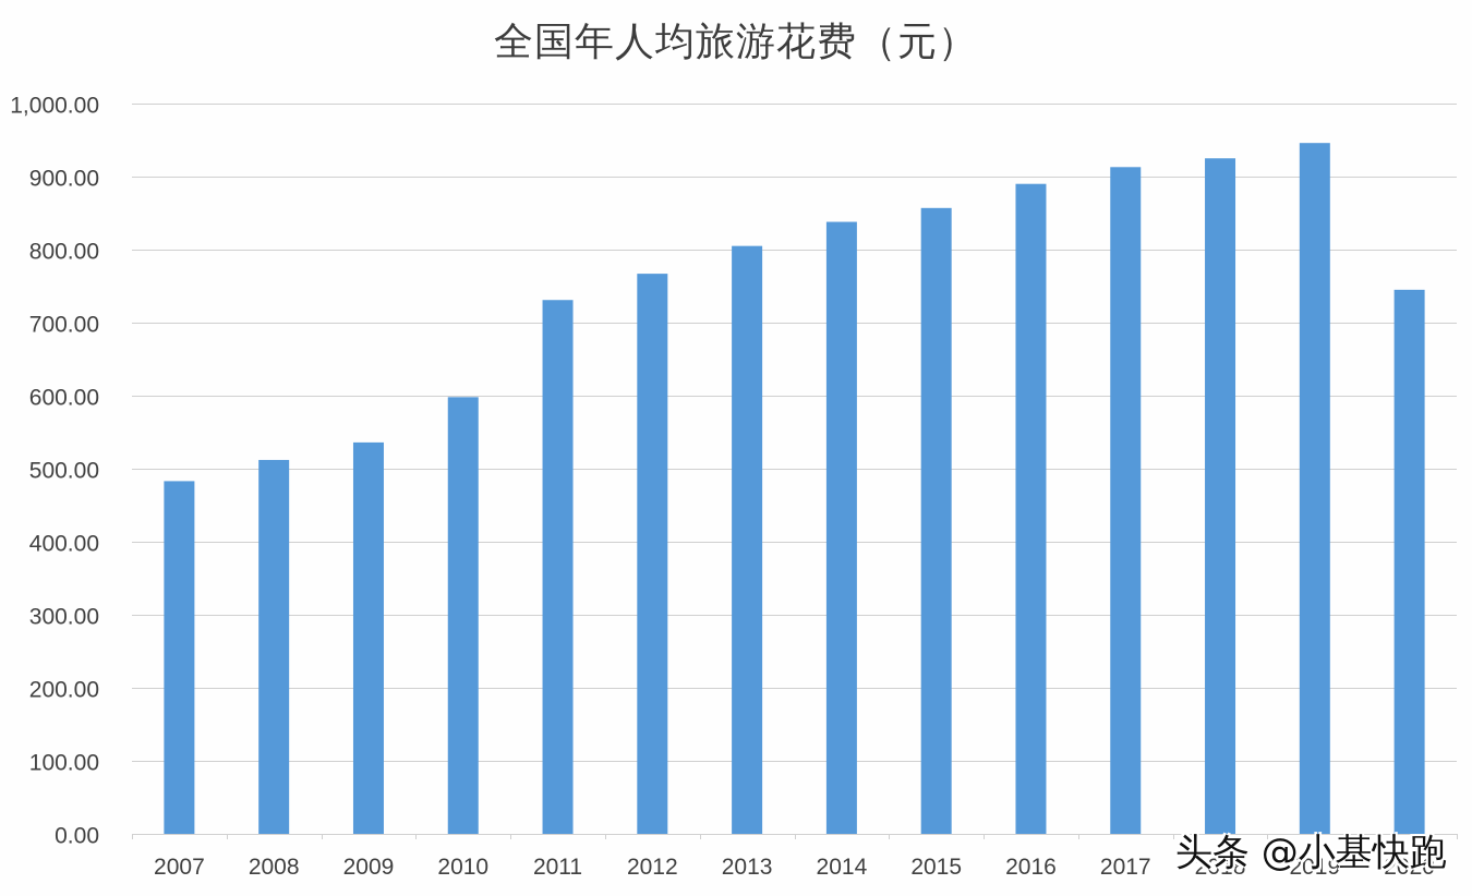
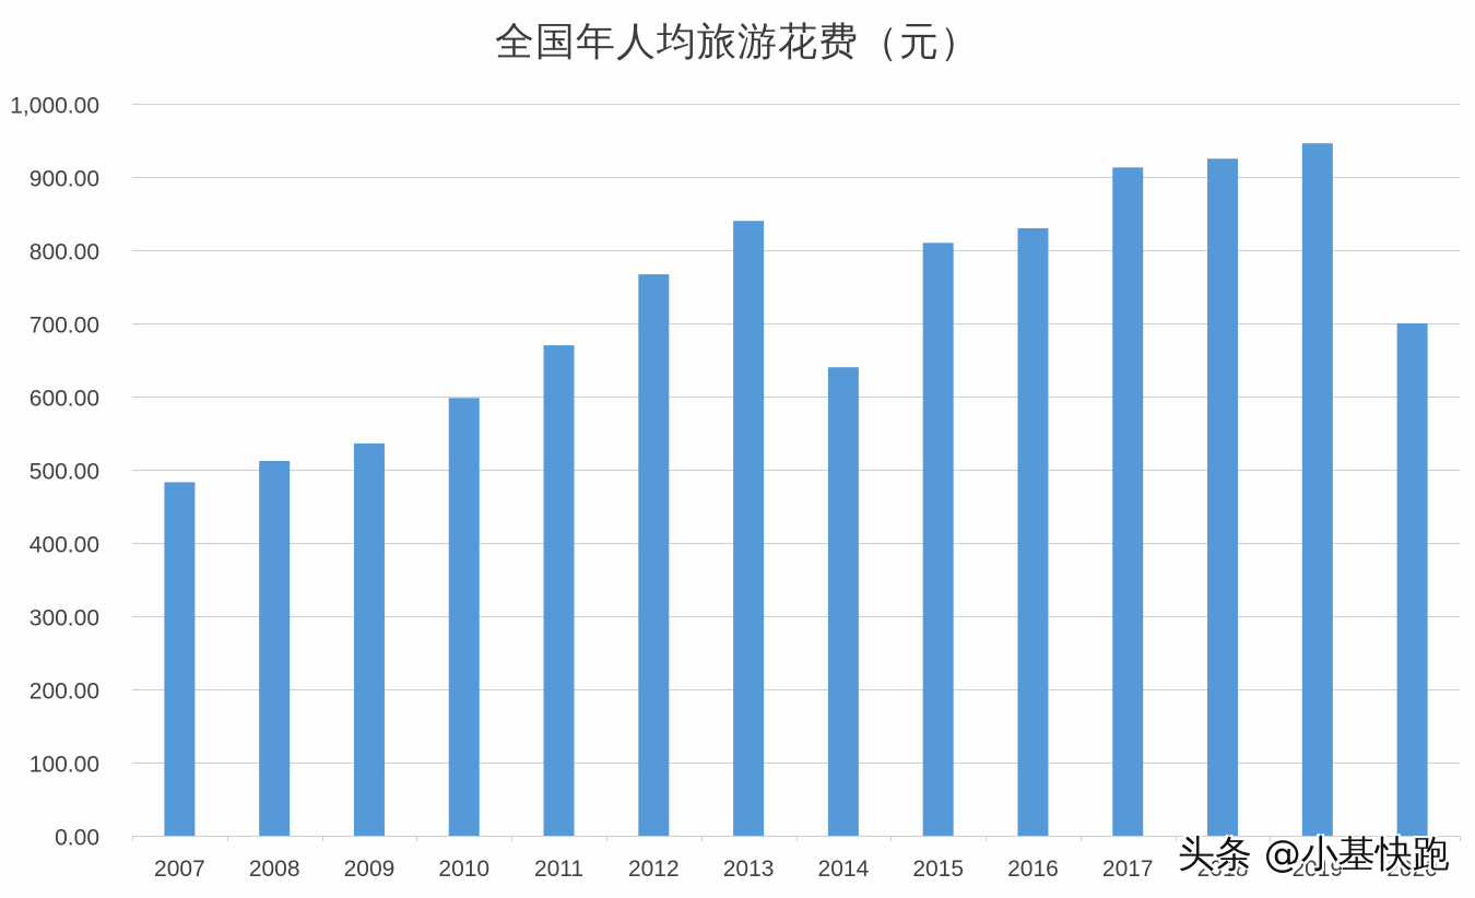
2011: 730 -> 670
2013: 800 -> 840
2014: 840 -> 640
2015: 860 -> 810
2016: 890 -> 830
2020: 740 -> 700
